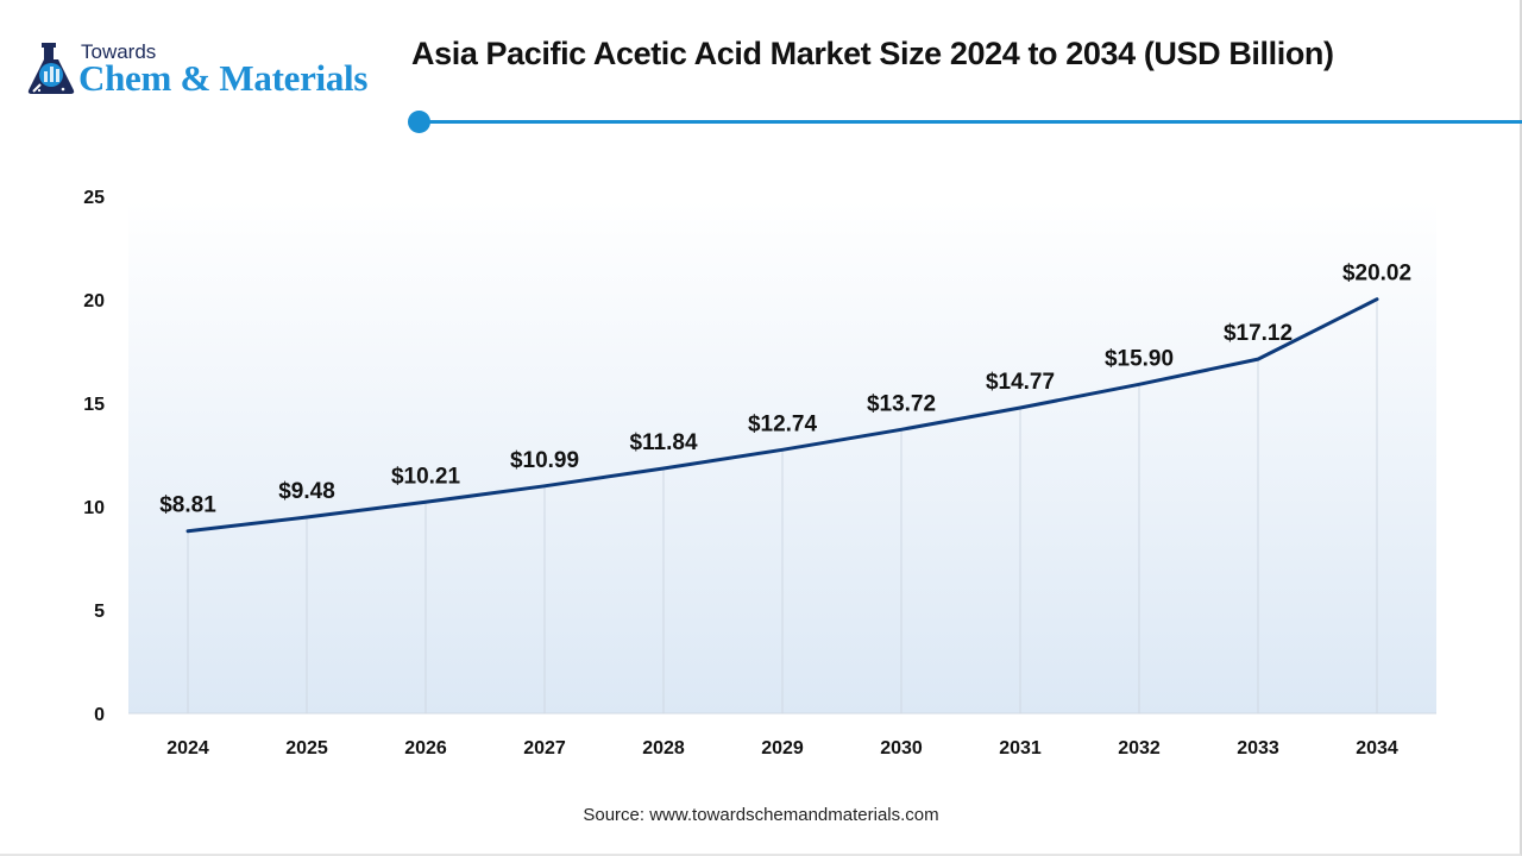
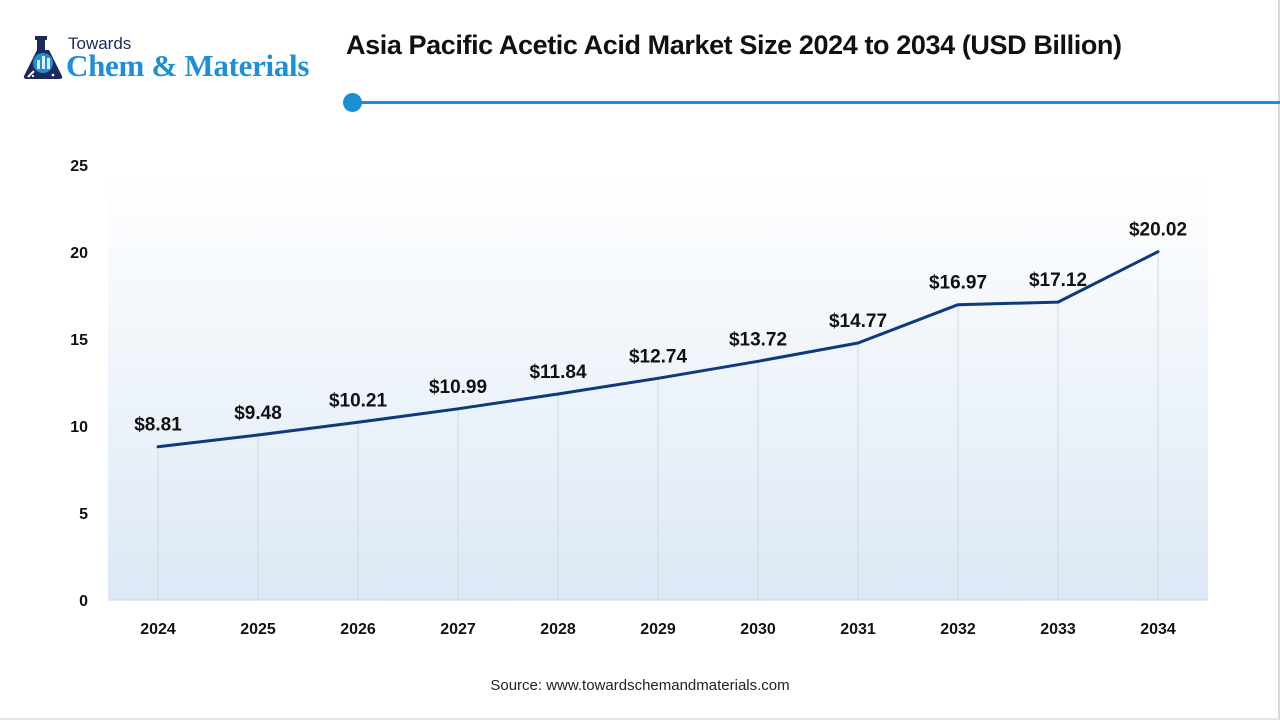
2032: $15.90 -> $16.97
